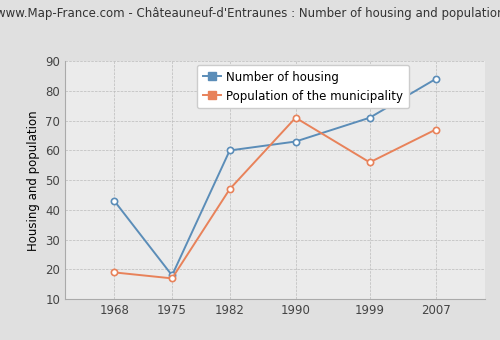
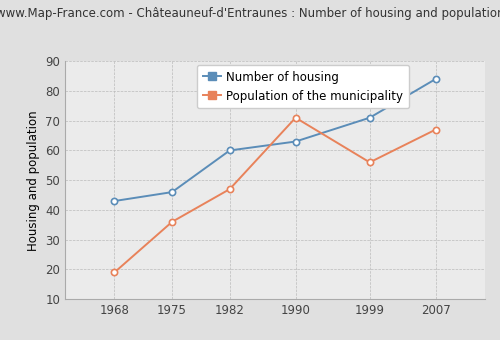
Number of housing/1975: 18 -> 46
Population of the municipality/1975: 17 -> 36
